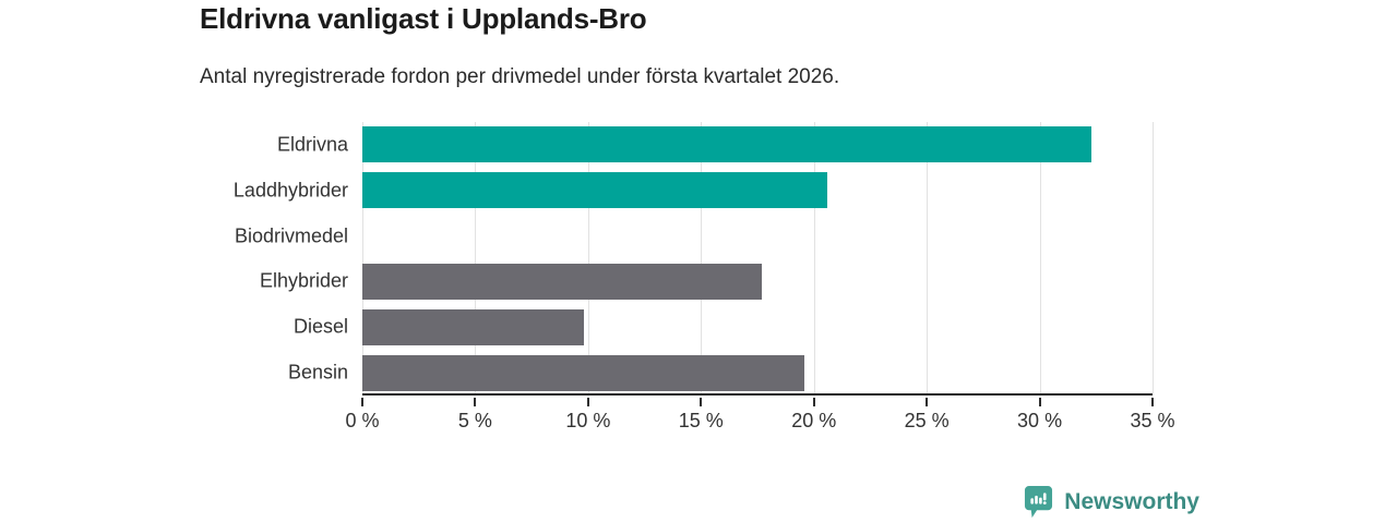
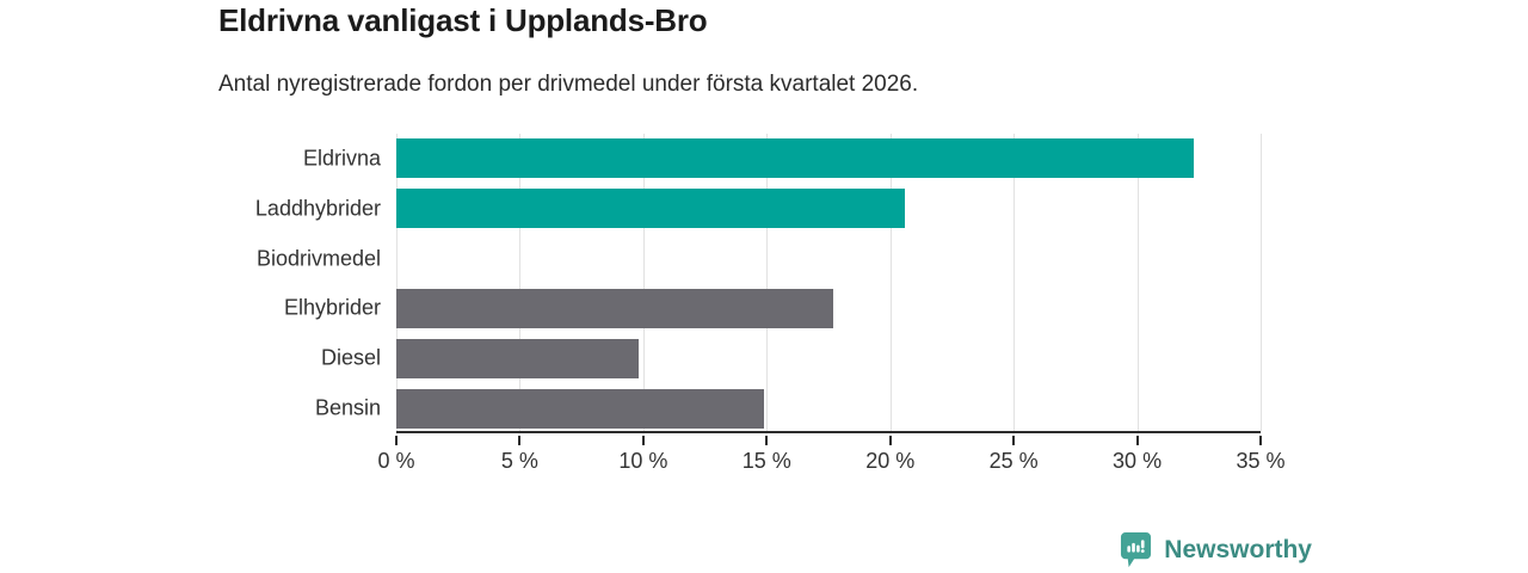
Bensin: 19.6% -> 14.9%
